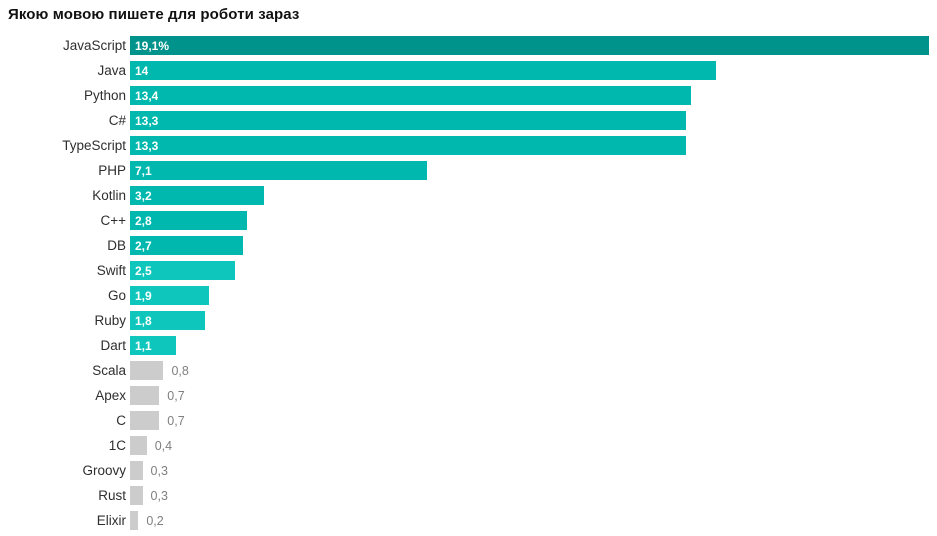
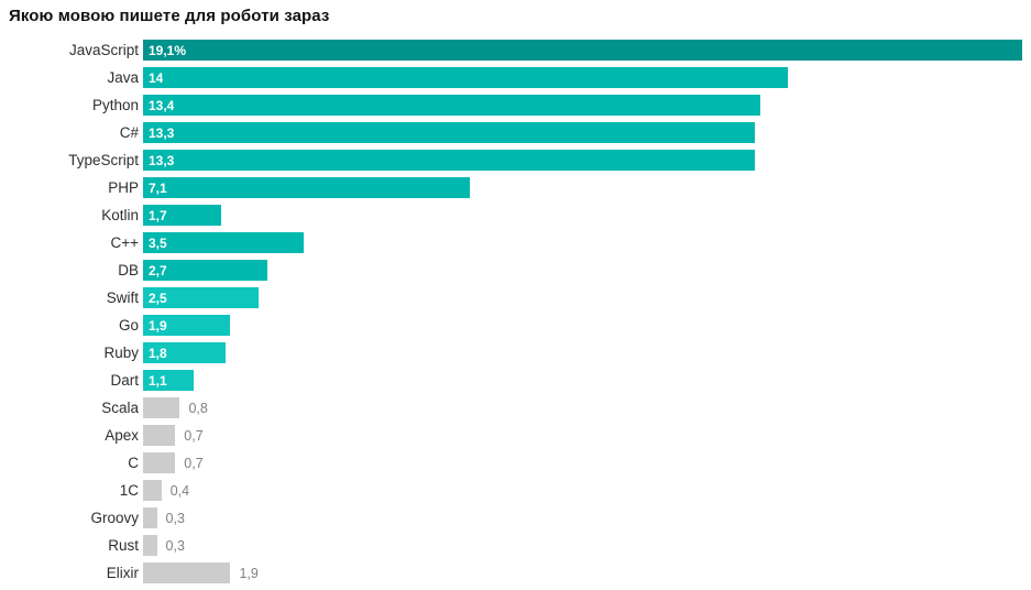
Kotlin: 3,2 -> 1,7
C++: 2,8 -> 3,5
Elixir: 0,2 -> 1,9
